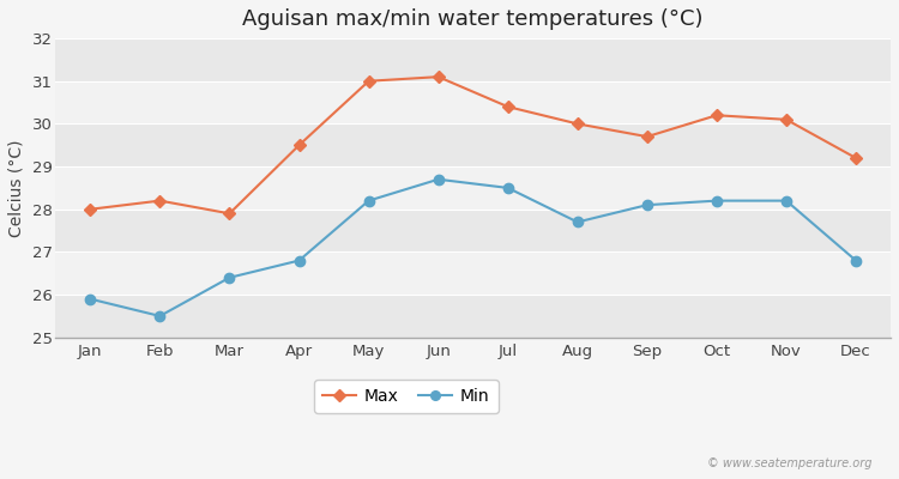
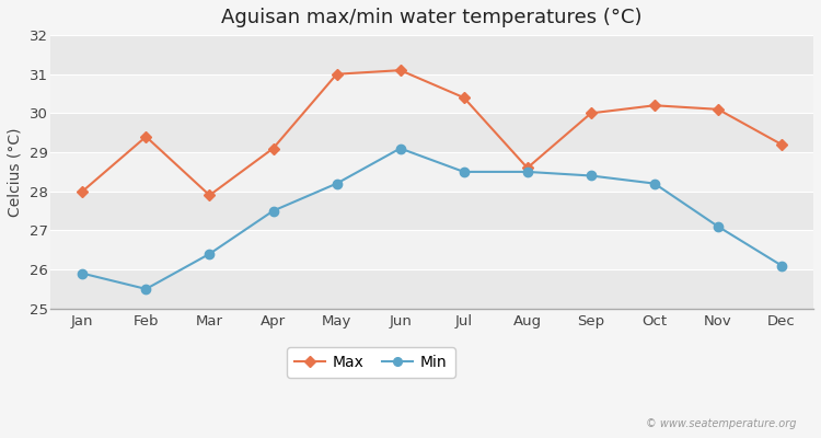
Max/Feb: 28.2 -> 29.4
Max/Apr: 29.5 -> 29.1
Min/Apr: 26.8 -> 27.5
Min/Jun: 28.7 -> 29.1
Max/Aug: 30.0 -> 28.6
Min/Aug: 27.7 -> 28.5
Max/Sep: 29.7 -> 30.0
Min/Sep: 28.1 -> 28.4
Min/Nov: 28.2 -> 27.1
Min/Dec: 26.8 -> 26.1
